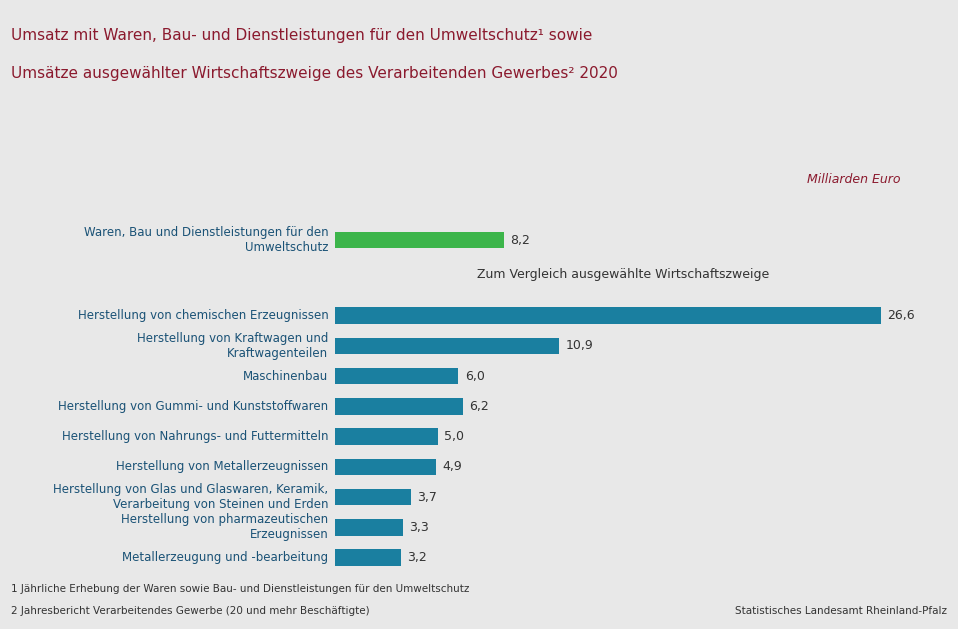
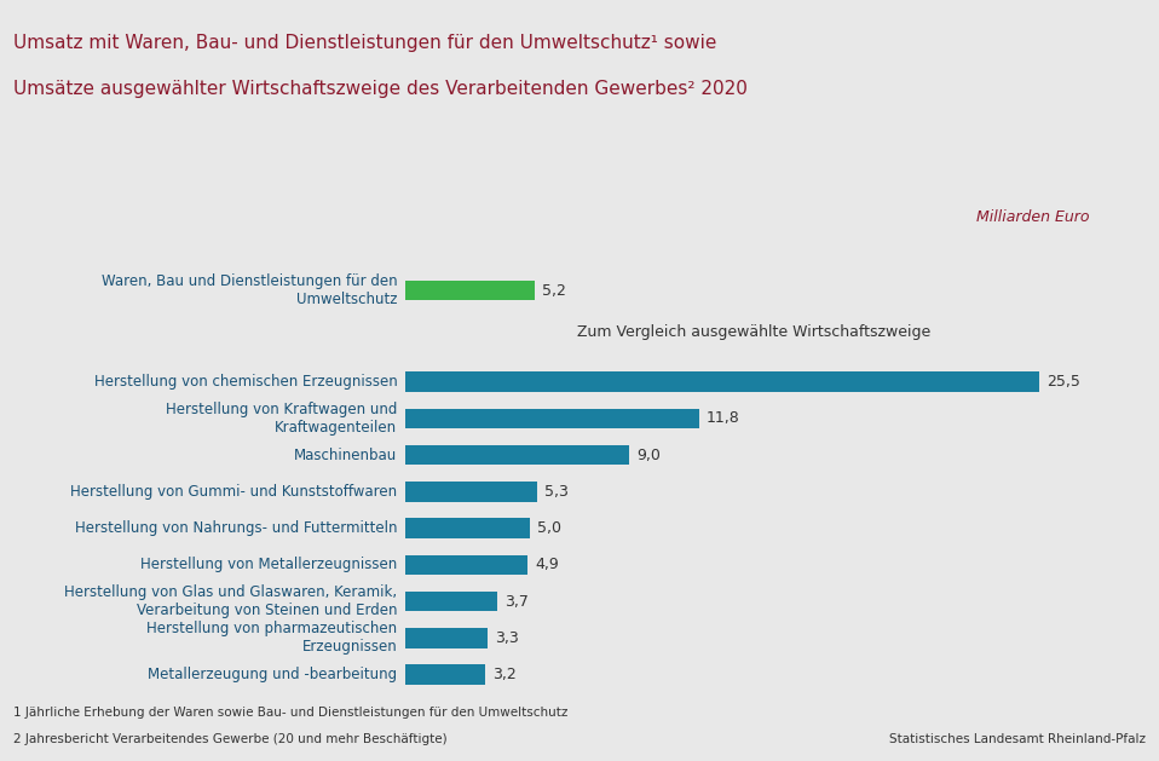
Waren, Bau und Dienstleistungen für den Umweltschutz: 8,2 -> 5,2
Herstellung von chemischen Erzeugnissen: 26,6 -> 25,5
Herstellung von Kraftwagen und Kraftwagenteilen: 10,9 -> 11,8
Maschinenbau: 6,0 -> 9,0
Herstellung von Gummi- und Kunststoffwaren: 6,2 -> 5,3
